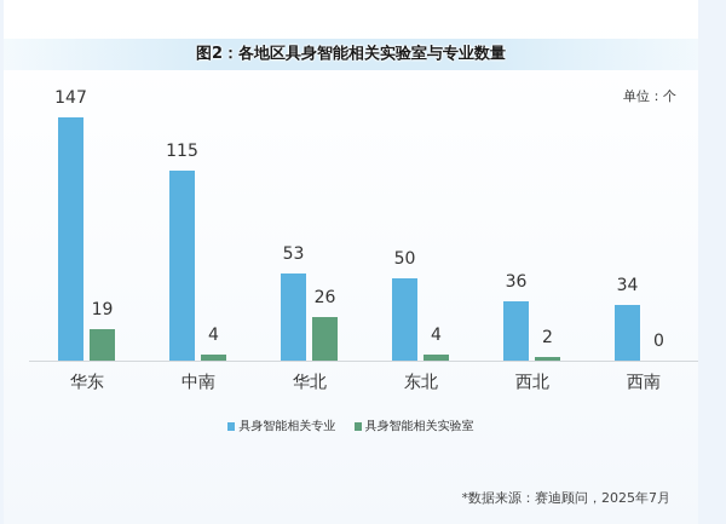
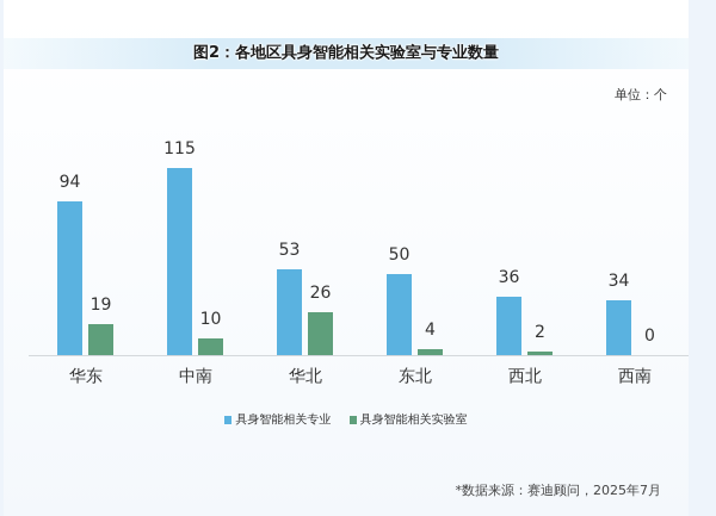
具身智能相关专业/华东: 147 -> 94
具身智能相关实验室/中南: 4 -> 10
